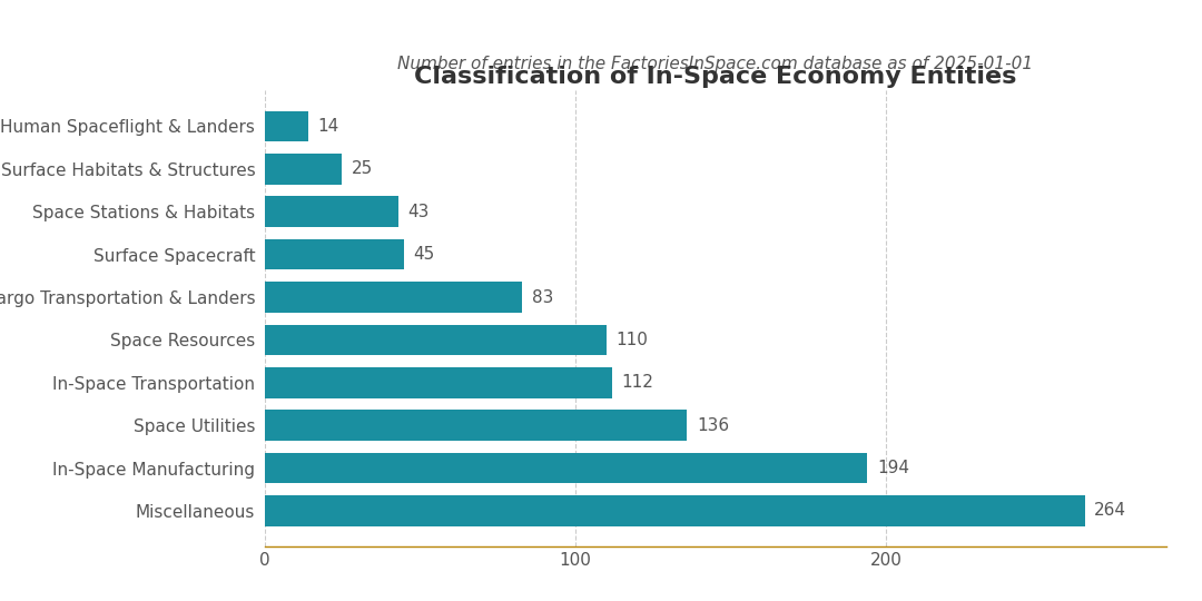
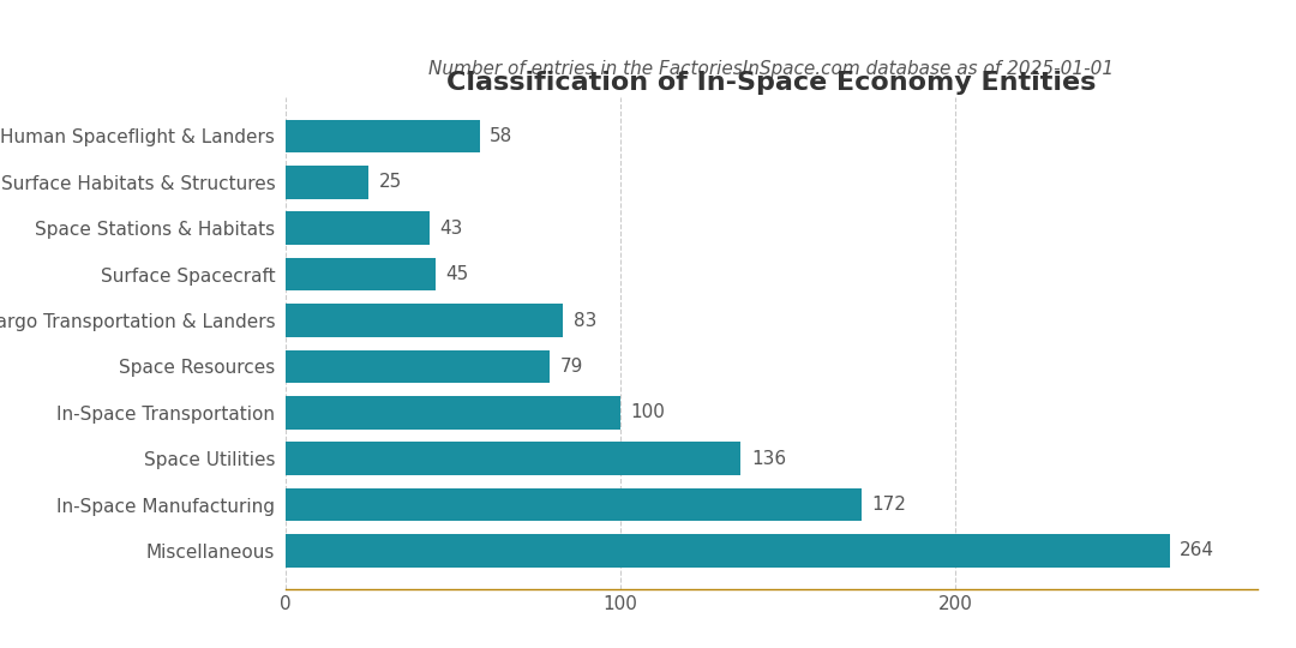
Human Spaceflight & Landers: 14 -> 58
Space Resources: 110 -> 79
In-Space Transportation: 112 -> 100
In-Space Manufacturing: 194 -> 172
